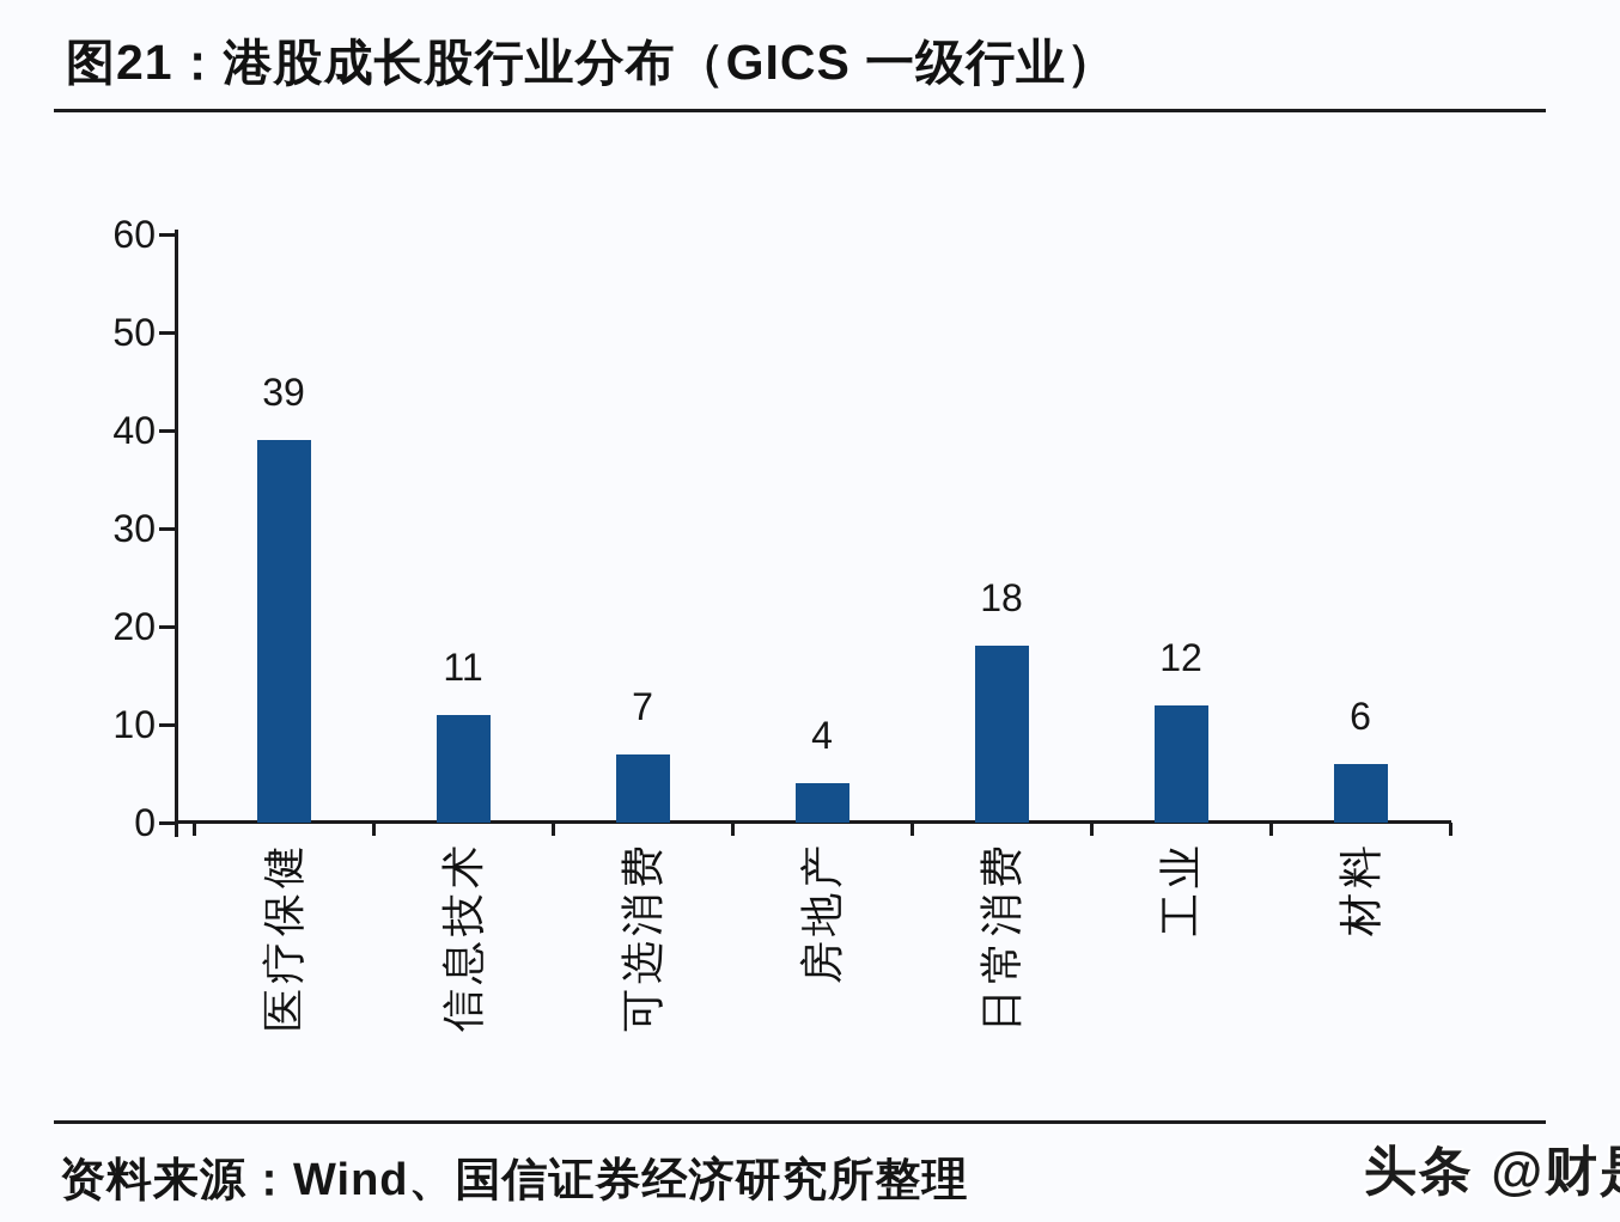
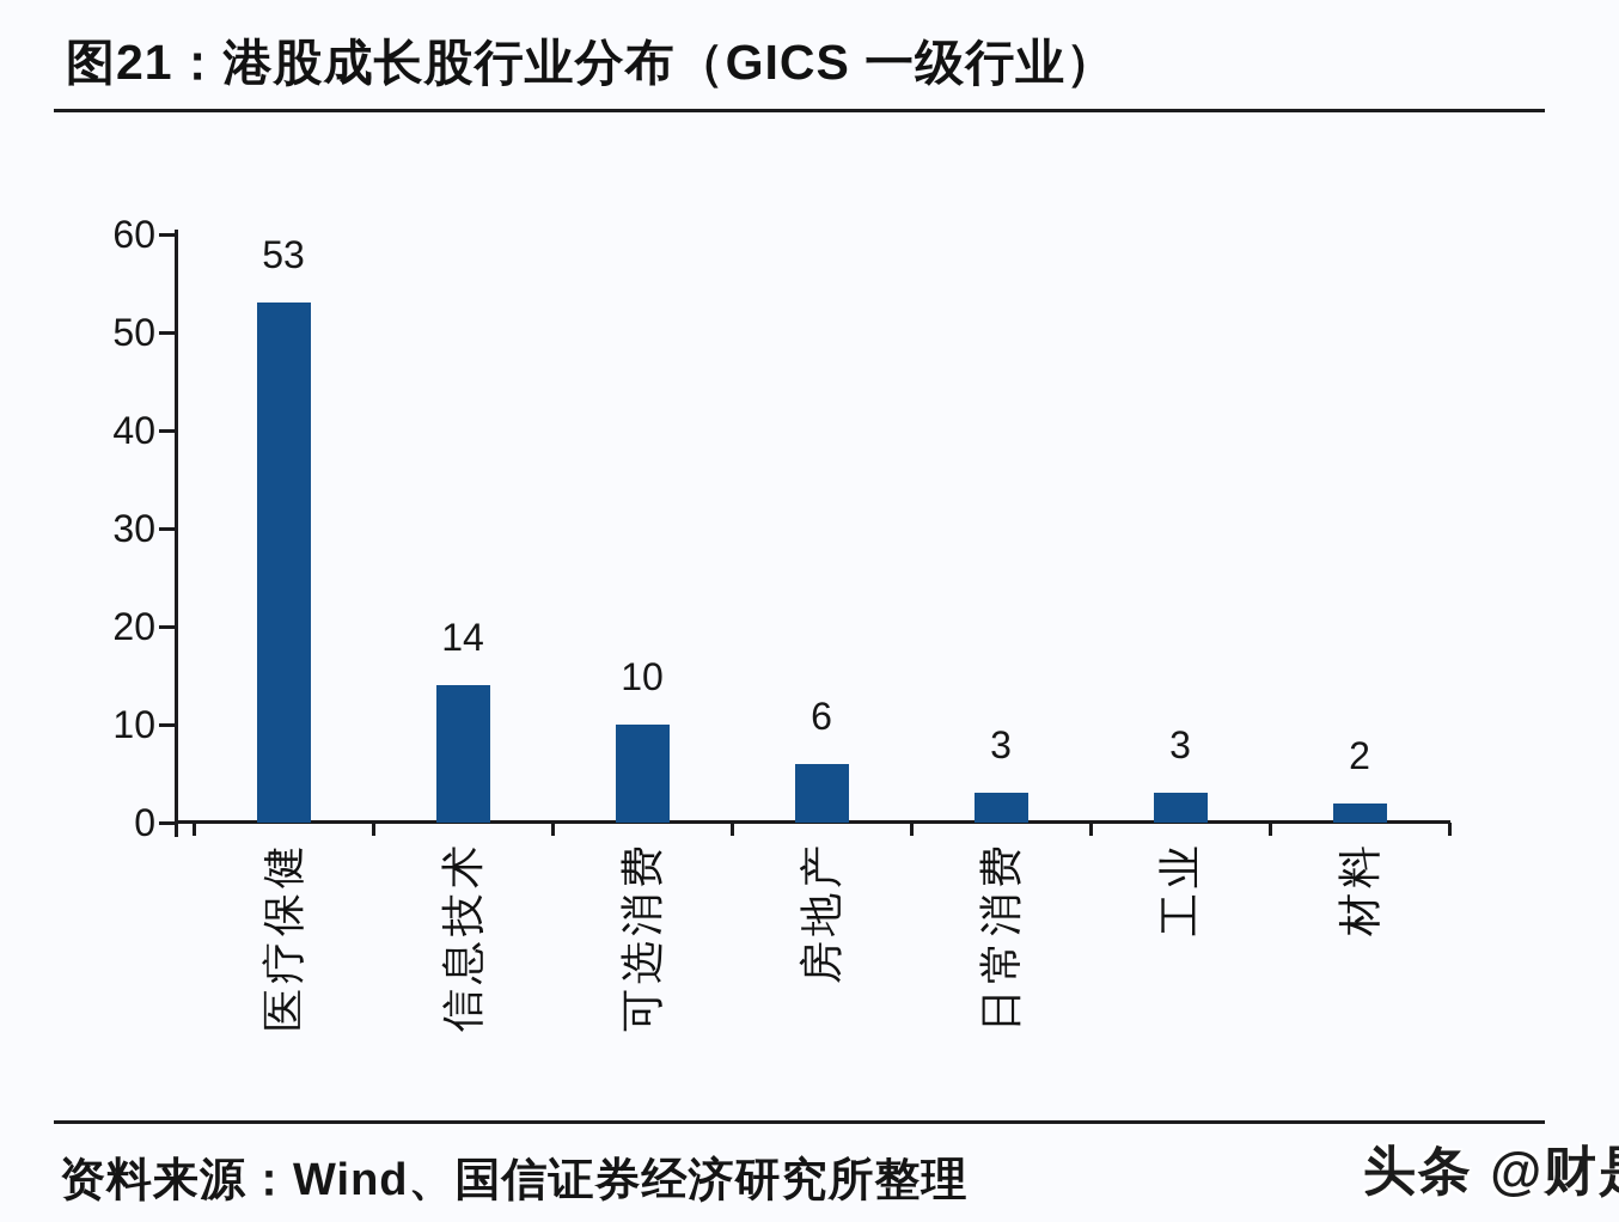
医疗保健: 39 -> 53
信息技术: 11 -> 14
可选消费: 7 -> 10
房地产: 4 -> 6
日常消费: 18 -> 3
工业: 12 -> 3
材料: 6 -> 2
